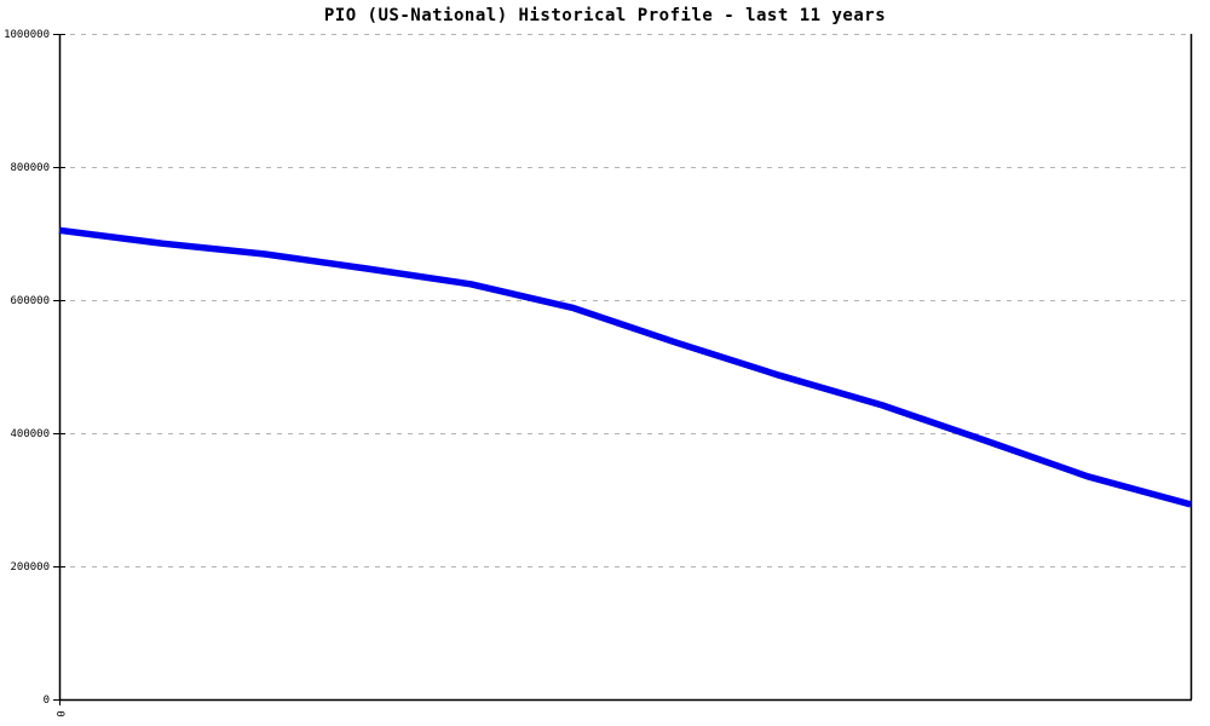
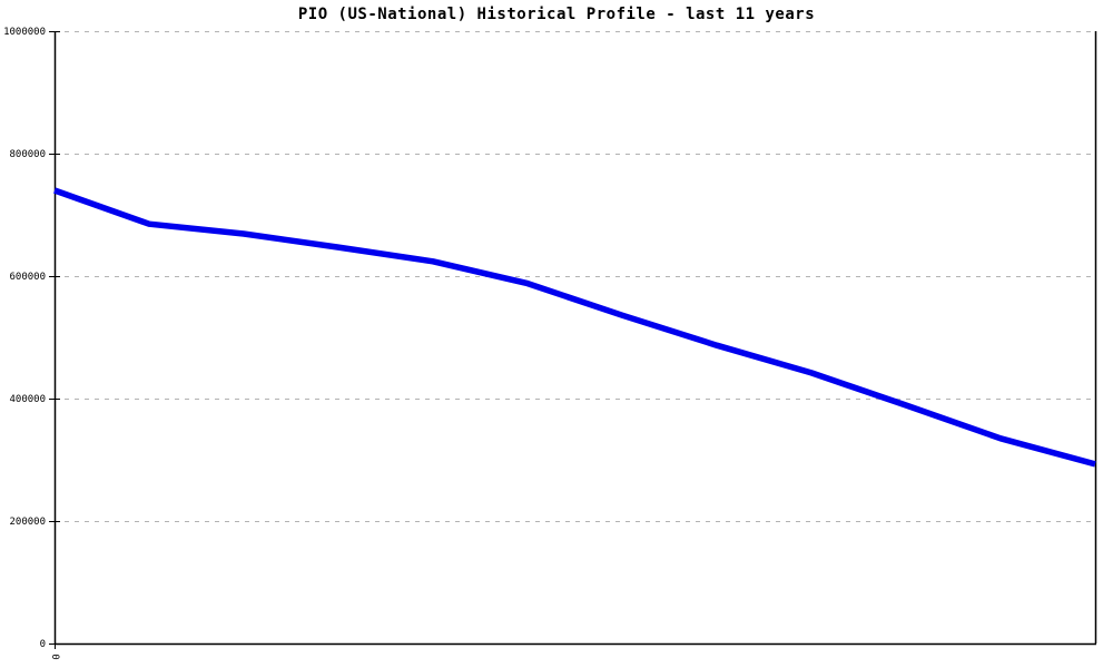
0: 700000 -> 740000
